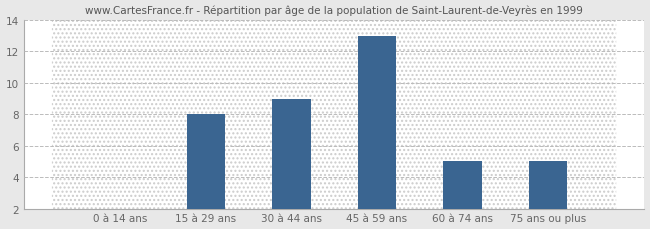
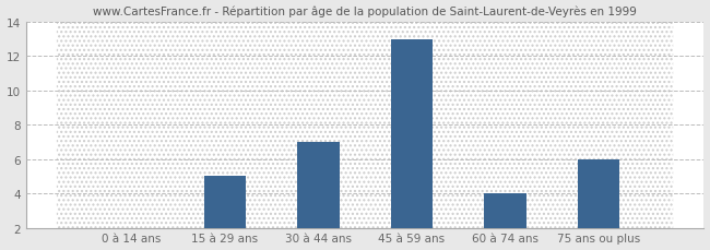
15 à 29 ans: 8 -> 5
30 à 44 ans: 9 -> 7
60 à 74 ans: 5 -> 4
75 ans ou plus: 5 -> 6
